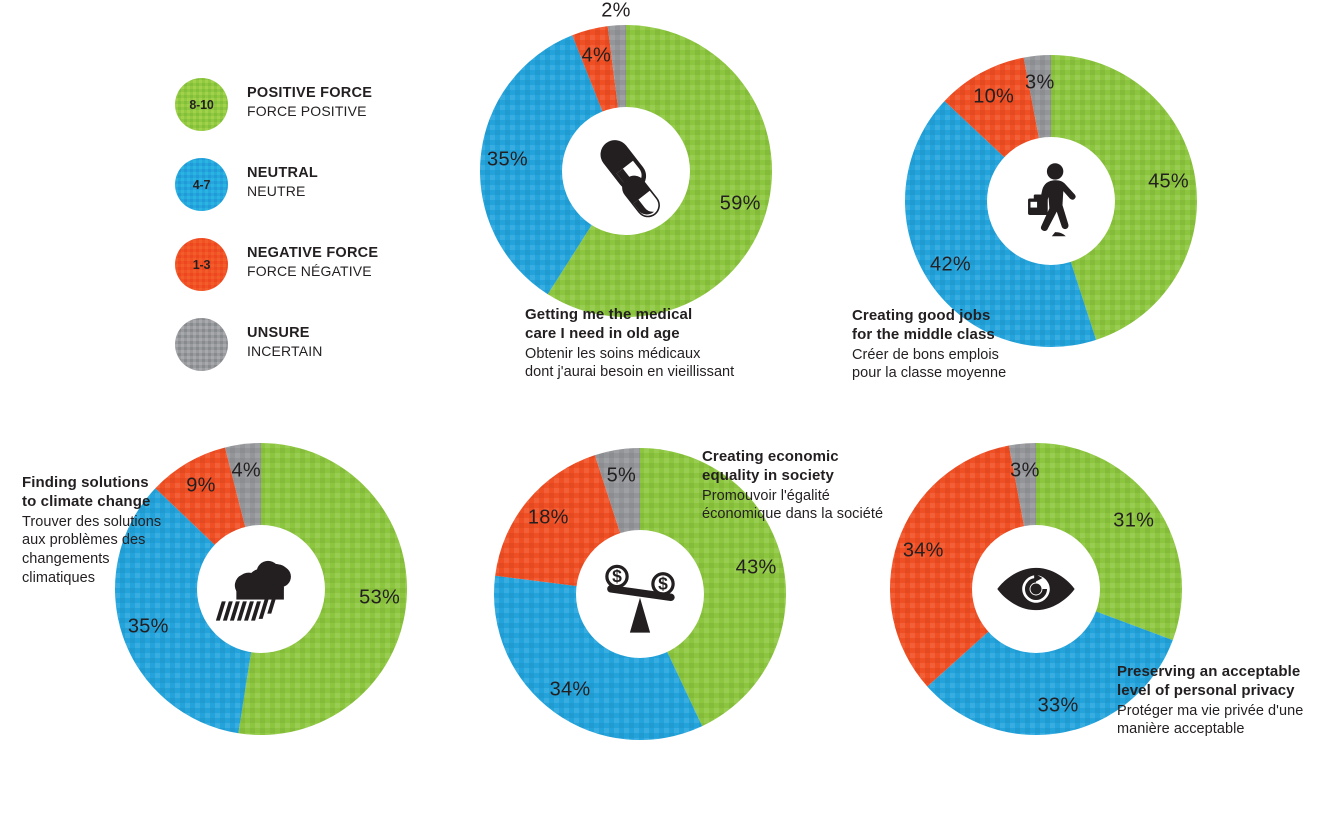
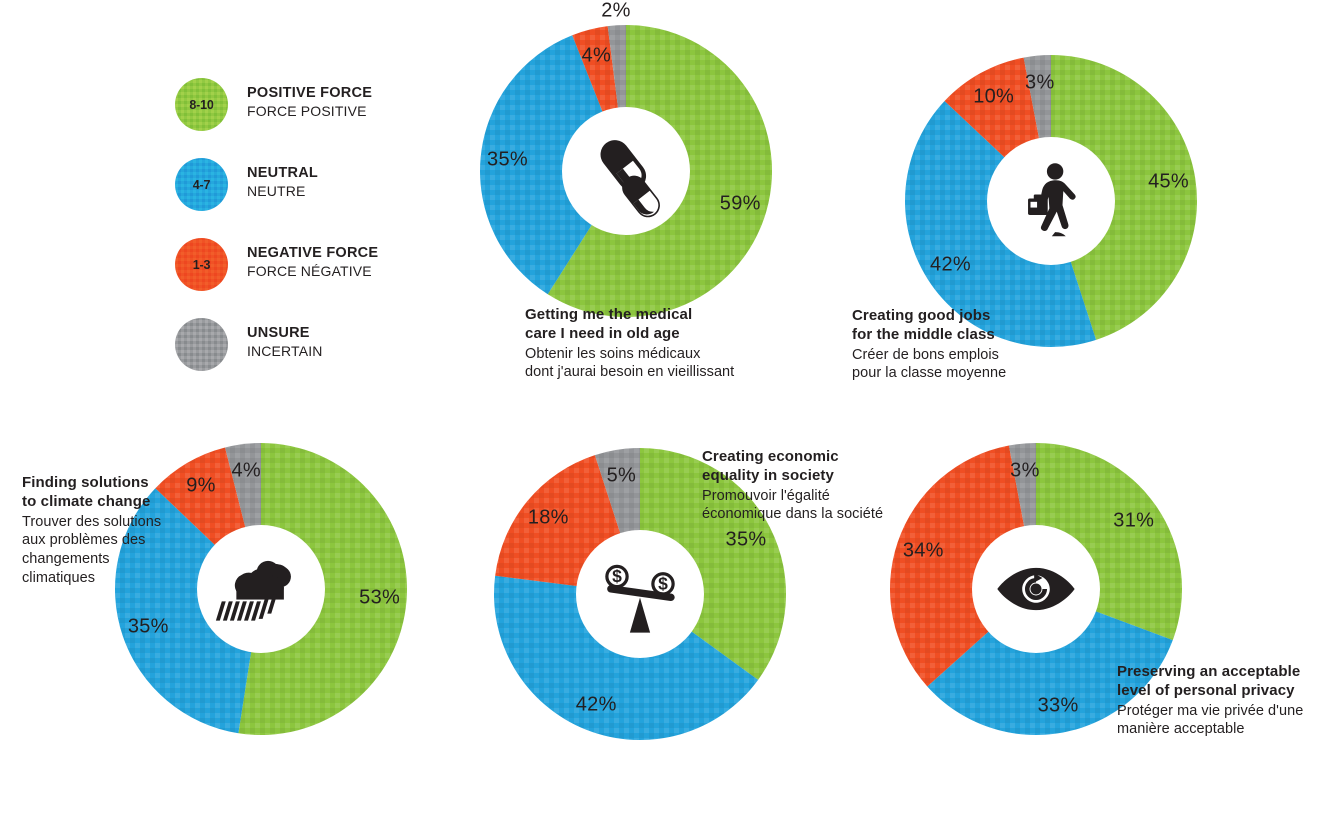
Creating economic equality in society/POSITIVE FORCE: 43% -> 35%
Creating economic equality in society/NEUTRAL: 34% -> 42%
